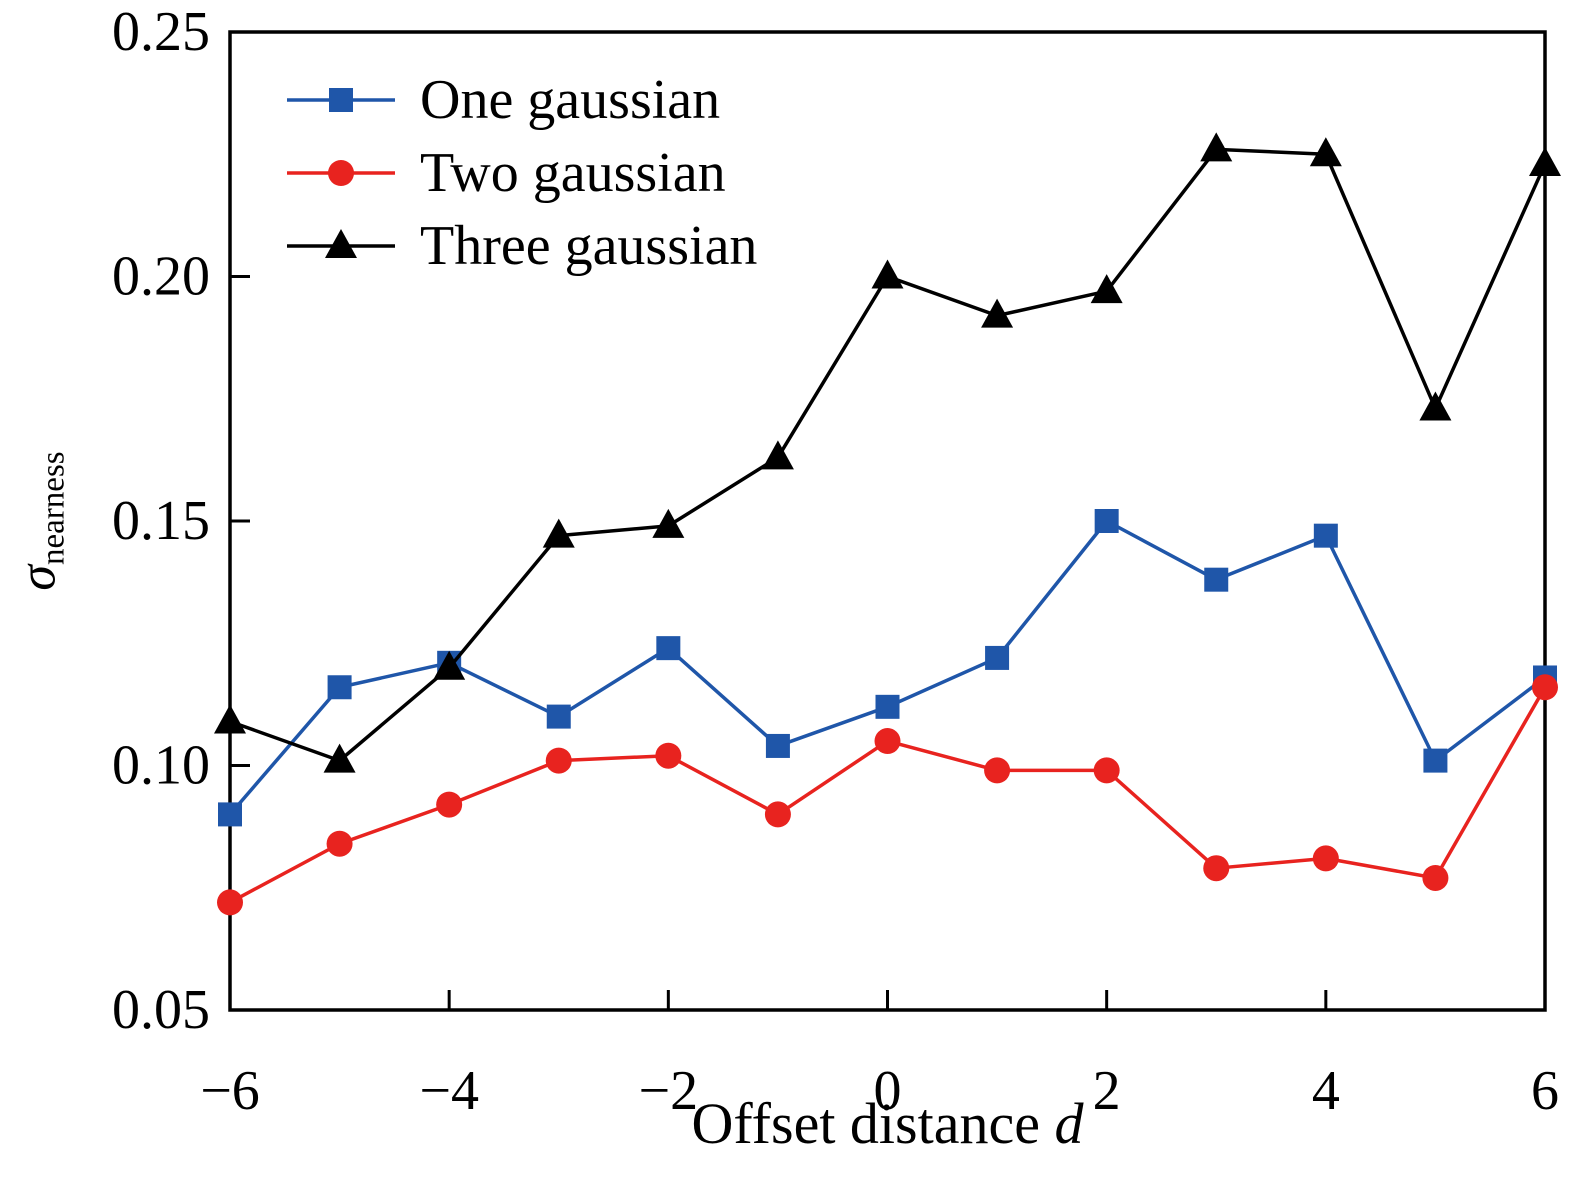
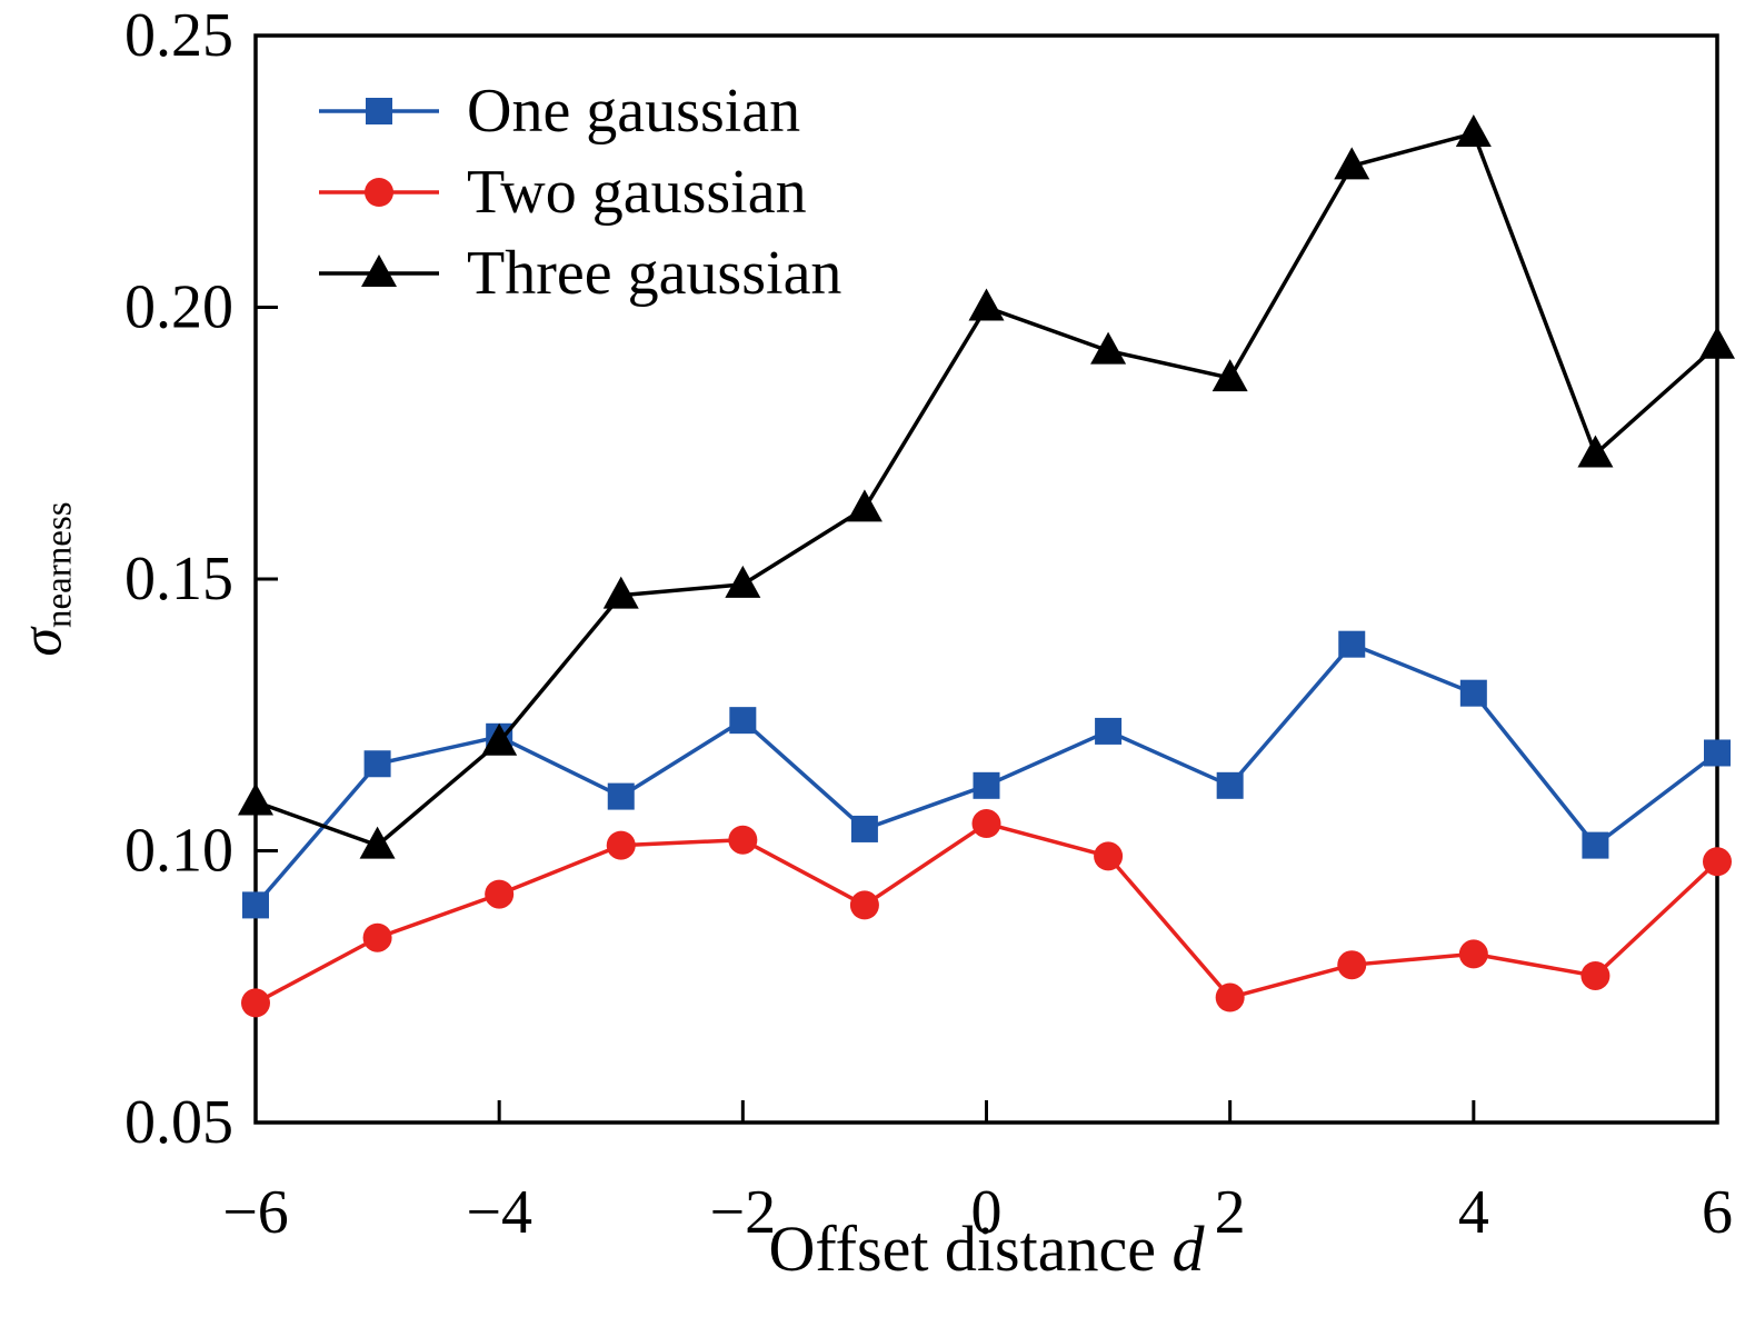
One gaussian/2: 0.150 -> 0.112
Two gaussian/2: 0.099 -> 0.073
Three gaussian/2: 0.197 -> 0.187
One gaussian/4: 0.147 -> 0.129
Three gaussian/4: 0.225 -> 0.232
Two gaussian/6: 0.116 -> 0.098
Three gaussian/6: 0.223 -> 0.193
